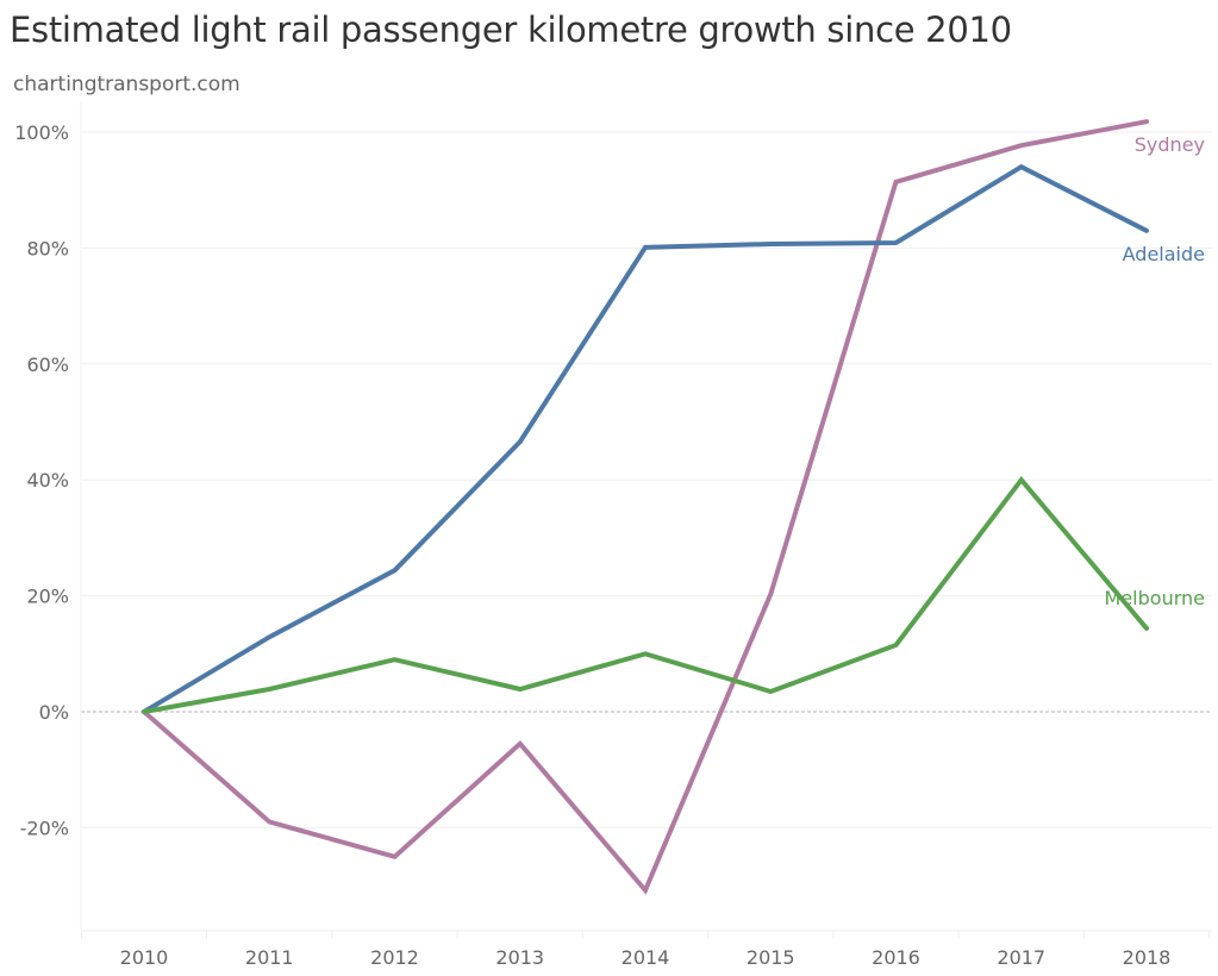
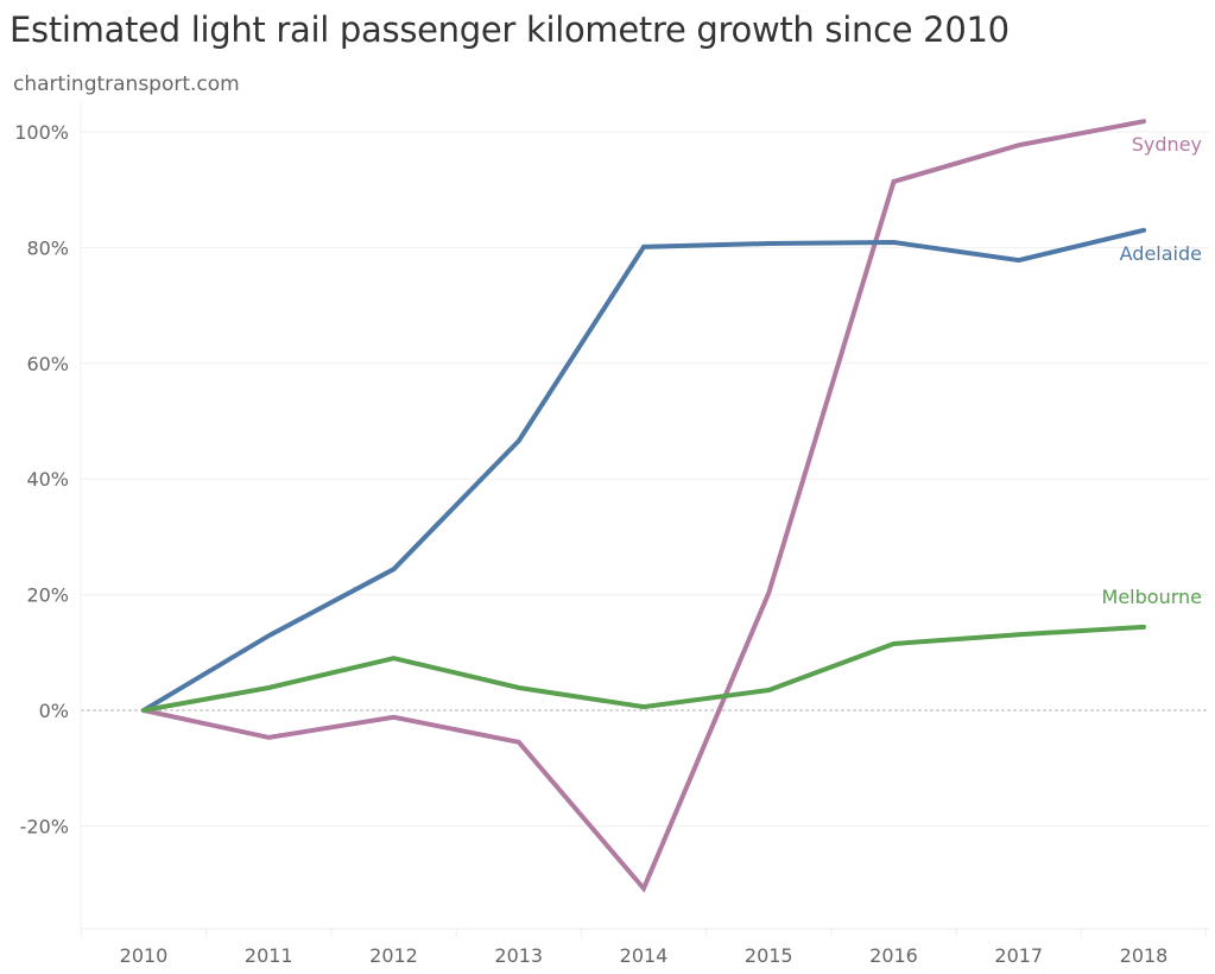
Sydney/2011: -19% -> -5%
Sydney/2012: -25% -> -1%
Melbourne/2014: 10% -> 1%
Adelaide/2017: 94% -> 78%
Melbourne/2017: 40% -> 13%
